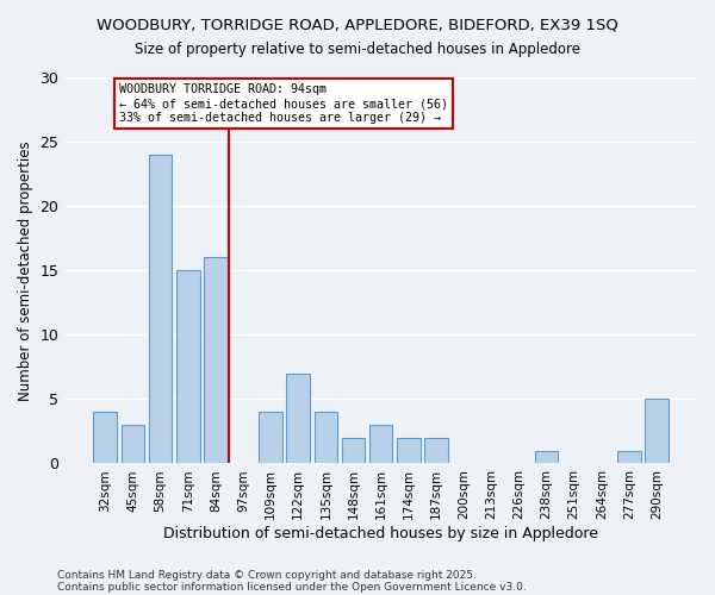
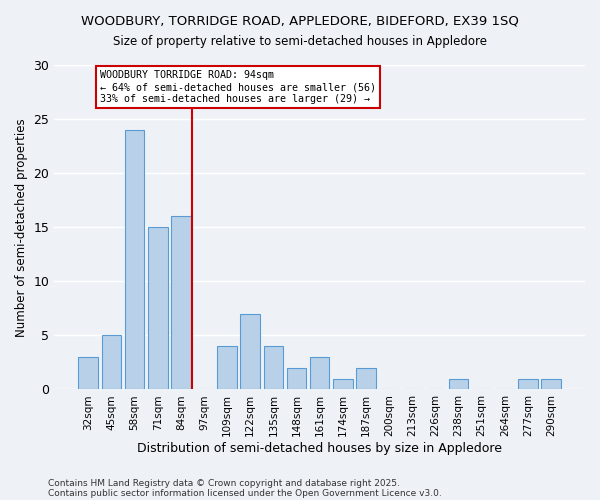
32sqm: 4 -> 3
45sqm: 3 -> 5
174sqm: 2 -> 1
290sqm: 5 -> 1
